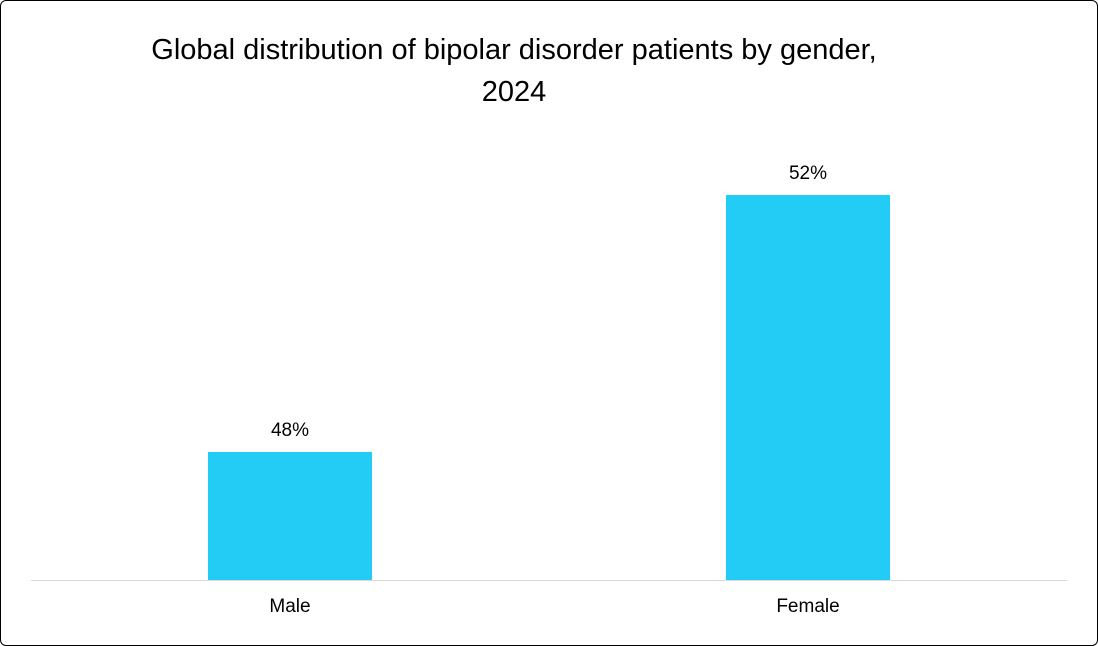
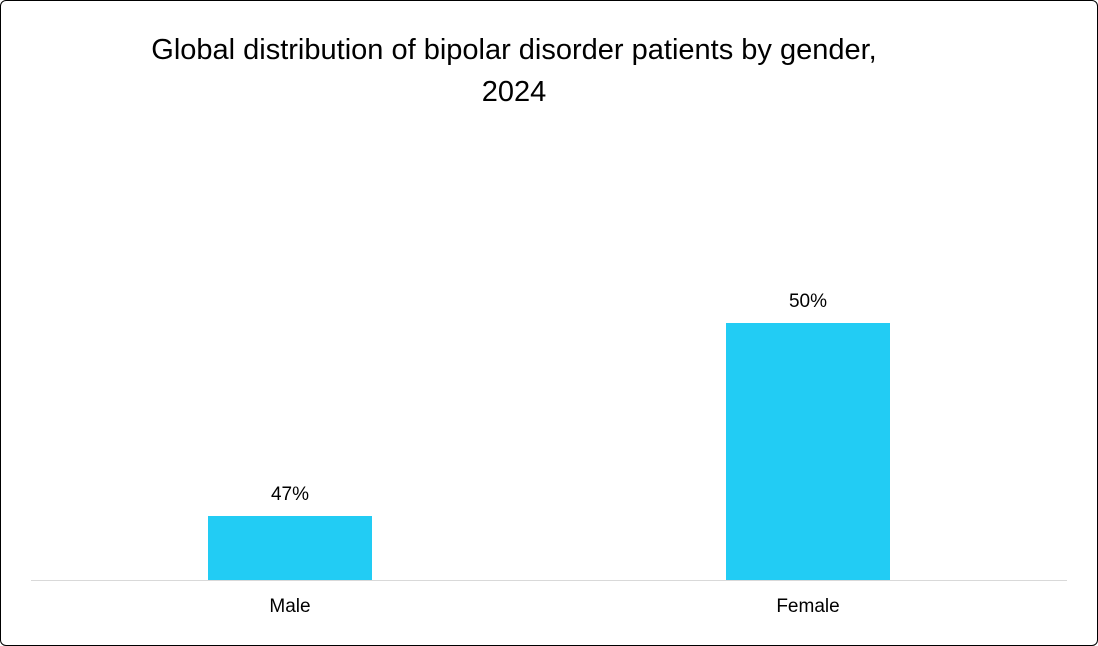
Male: 48% -> 47%
Female: 52% -> 50%
